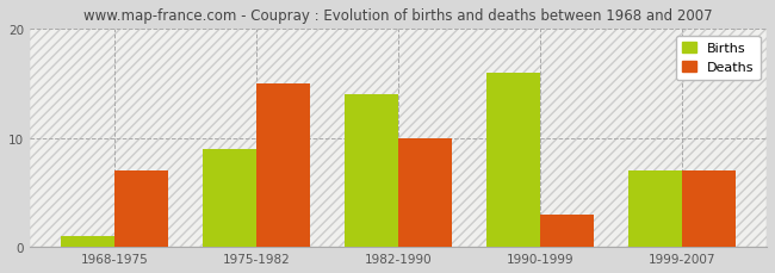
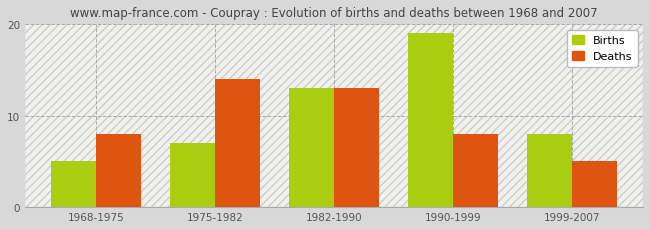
Births/1968-1975: 1 -> 5
Deaths/1968-1975: 7 -> 8
Births/1975-1982: 9 -> 7
Deaths/1975-1982: 15 -> 14
Births/1982-1990: 14 -> 13
Deaths/1982-1990: 10 -> 13
Births/1990-1999: 16 -> 19
Deaths/1990-1999: 3 -> 8
Births/1999-2007: 7 -> 8
Deaths/1999-2007: 7 -> 5
